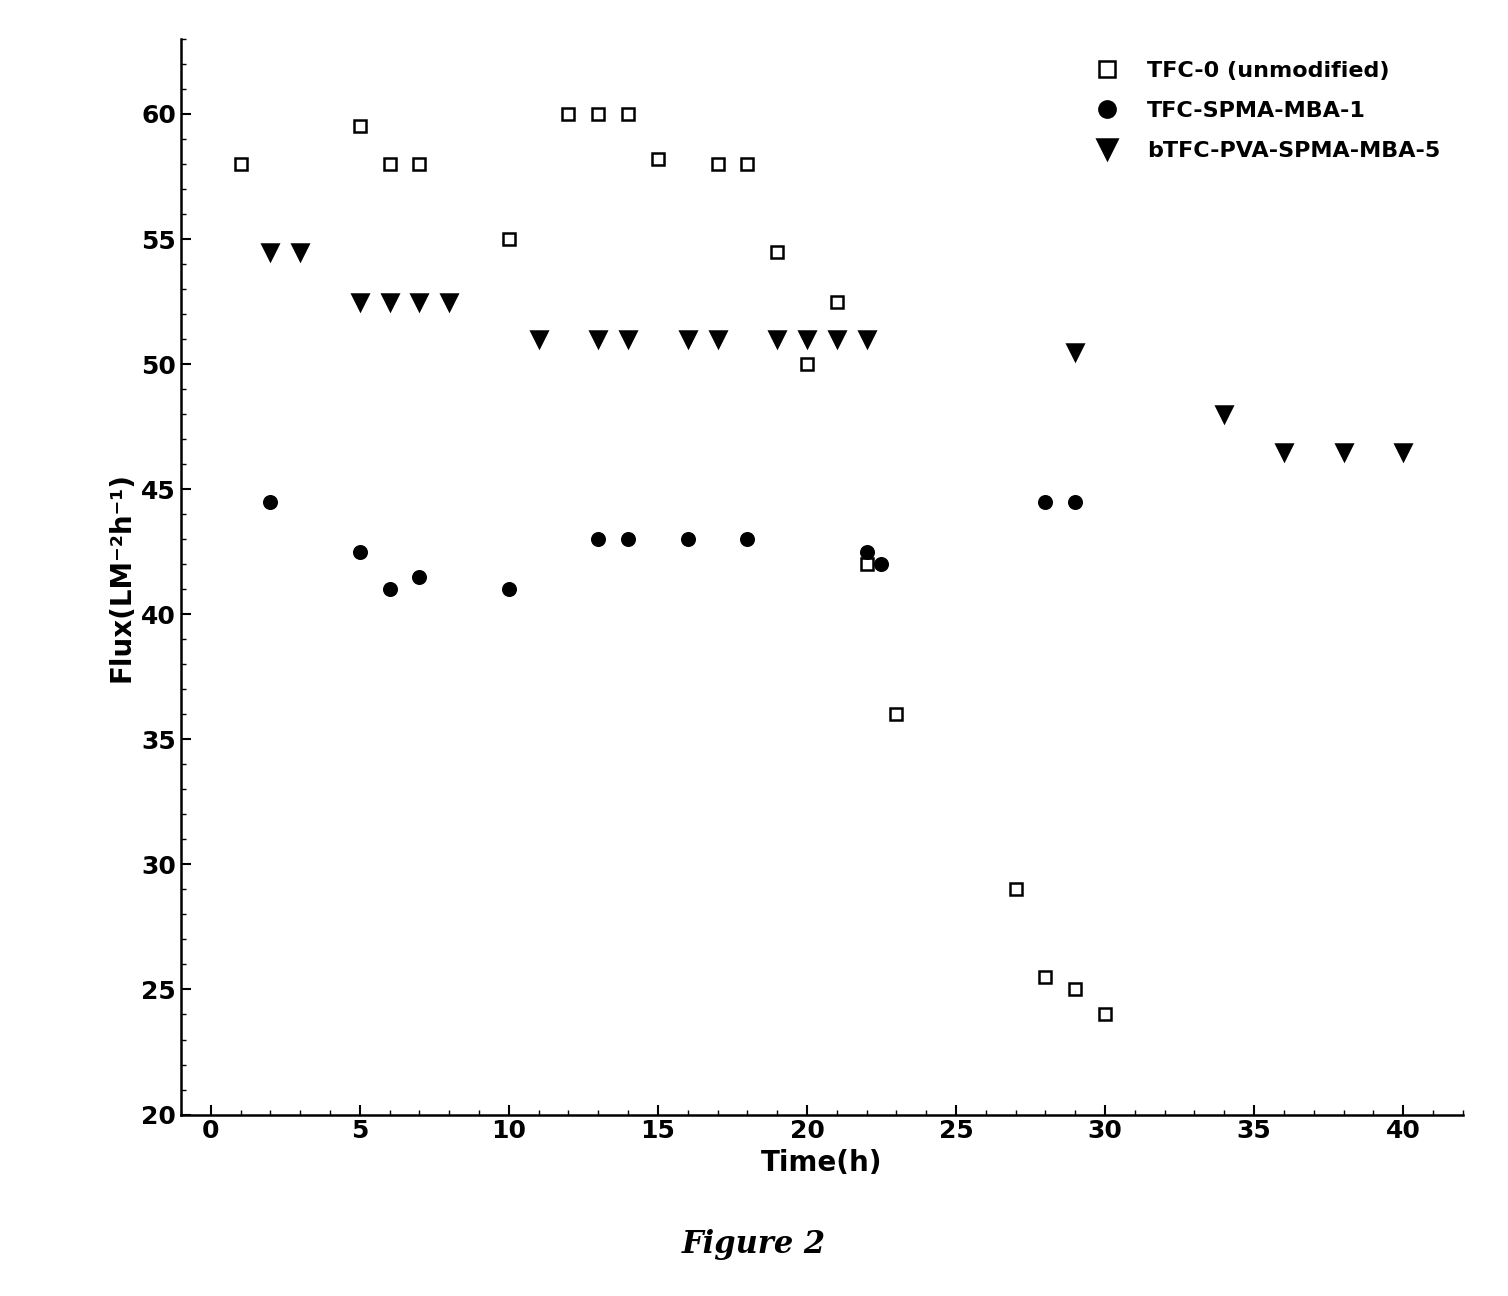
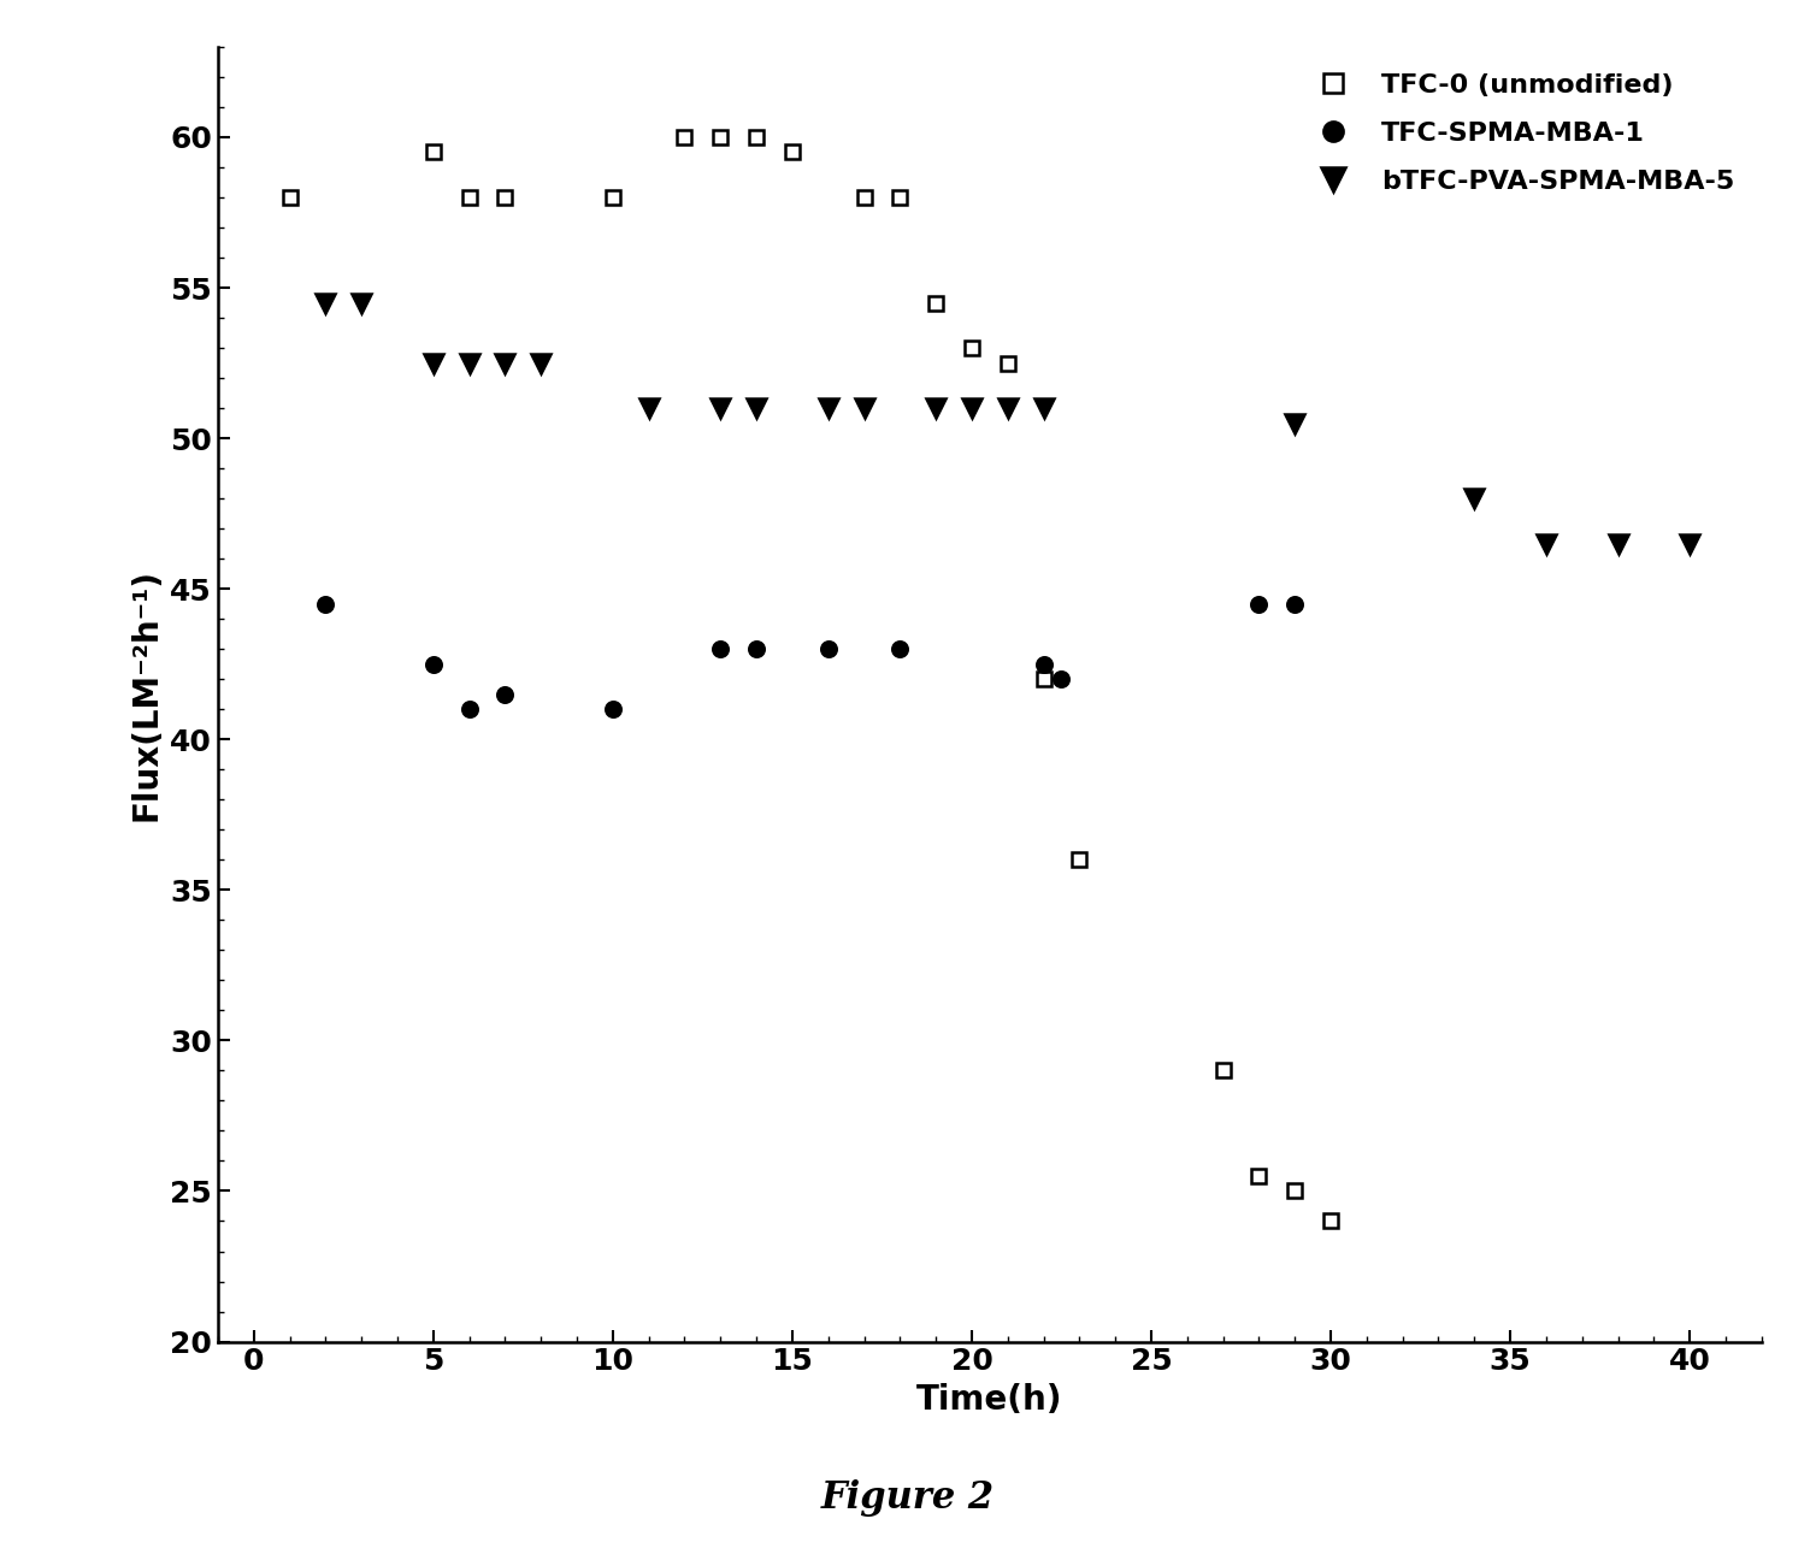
TFC-0 (unmodified)/10: 55.0 -> 58.0
TFC-0 (unmodified)/15: 58.2 -> 59.5
TFC-0 (unmodified)/20: 50.0 -> 53.0
